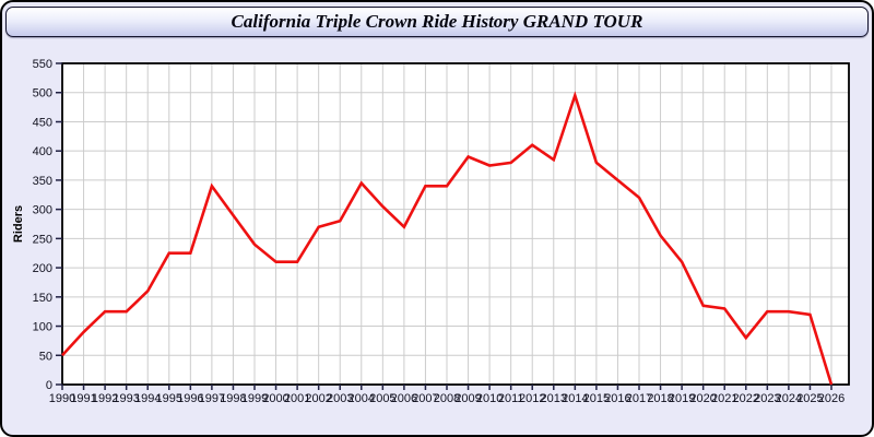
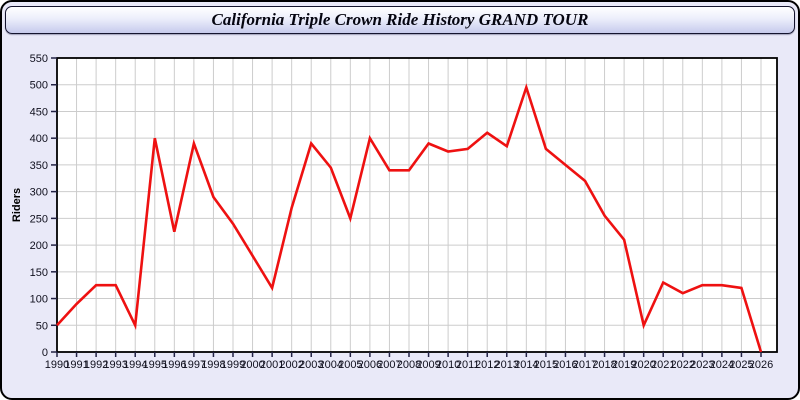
1994: 160 -> 50
1995: 220 -> 400
1997: 340 -> 390
2000: 210 -> 180
2001: 210 -> 120
2003: 280 -> 390
2005: 300 -> 250
2006: 270 -> 400
2020: 140 -> 50
2022: 80 -> 110
